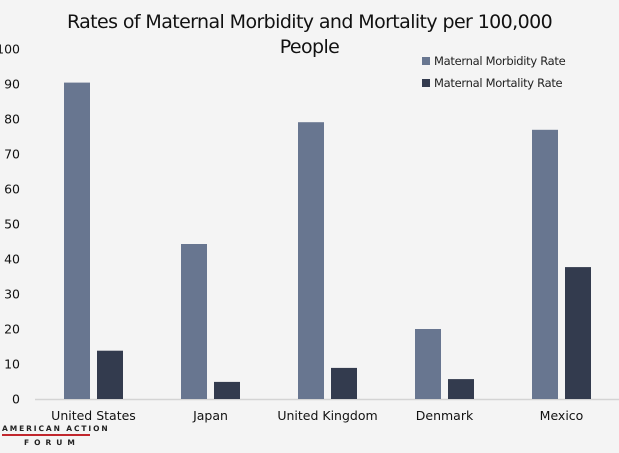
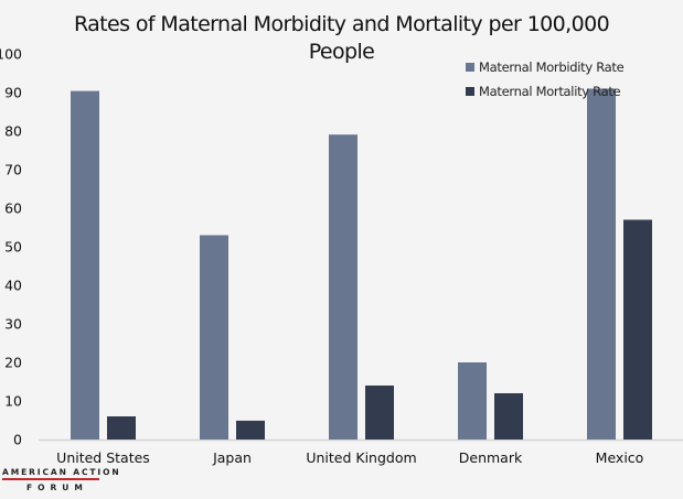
Maternal Mortality Rate/United States: 14 -> 6
Maternal Morbidity Rate/Japan: 44 -> 53
Maternal Mortality Rate/United Kingdom: 9 -> 14
Maternal Mortality Rate/Denmark: 6 -> 12
Maternal Morbidity Rate/Mexico: 77 -> 91
Maternal Mortality Rate/Mexico: 38 -> 57
